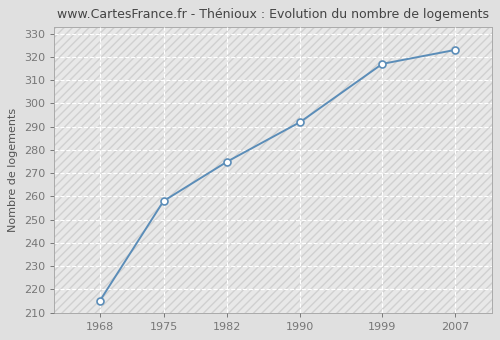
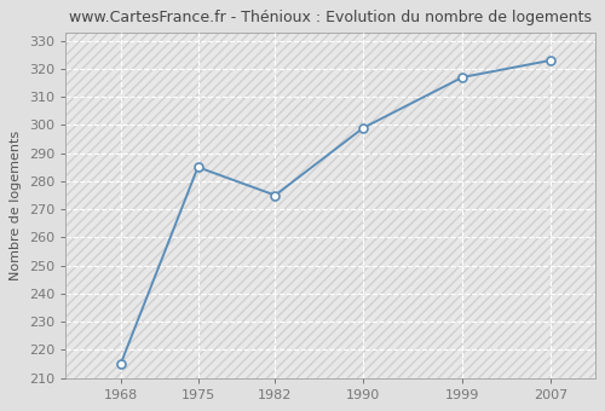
1975: 258 -> 285
1990: 292 -> 299
